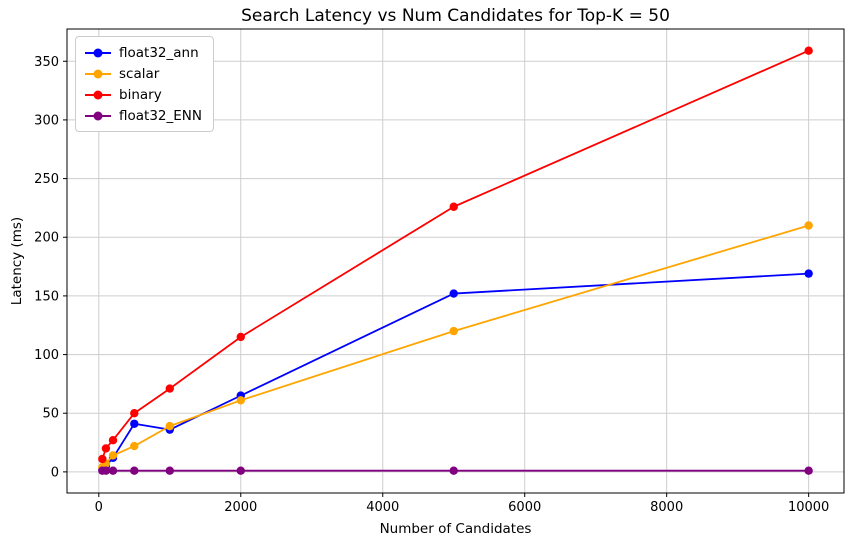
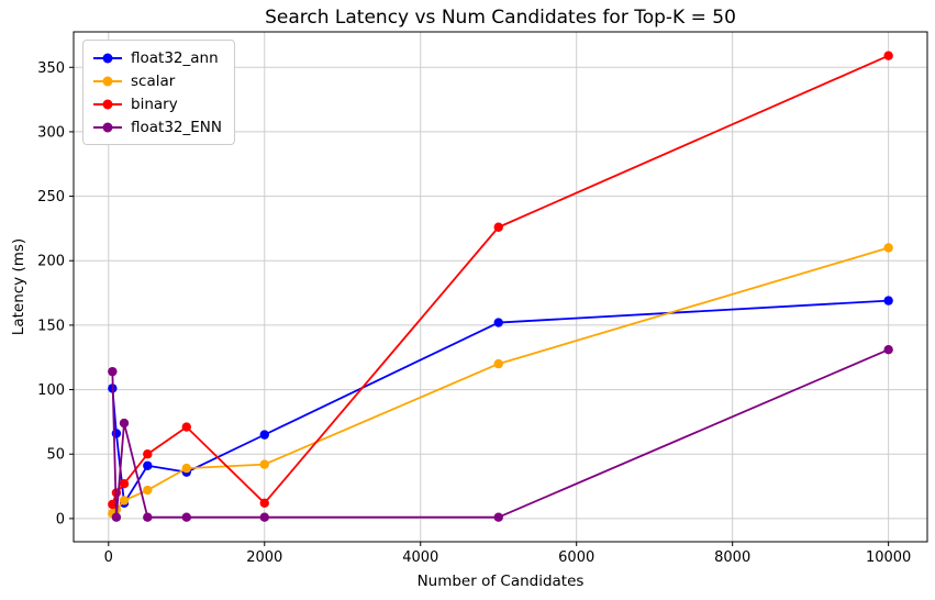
float32_ann/50: 2 -> 101
float32_ENN/50: 1 -> 114
float32_ann/100: 5 -> 66
float32_ENN/200: 1 -> 74
scalar/2000: 61 -> 42
binary/2000: 115 -> 12
float32_ENN/10000: 1 -> 131
